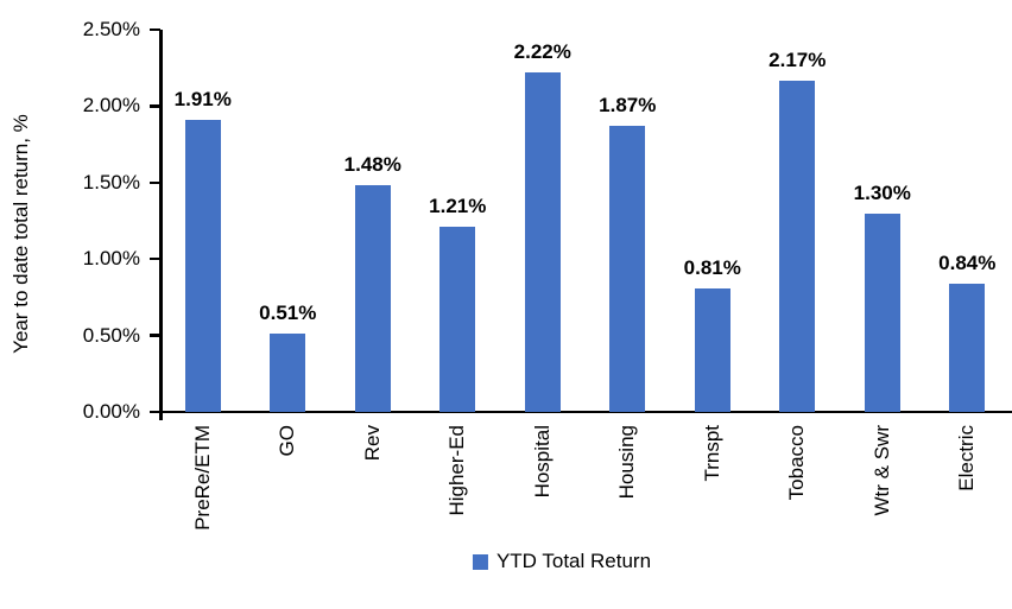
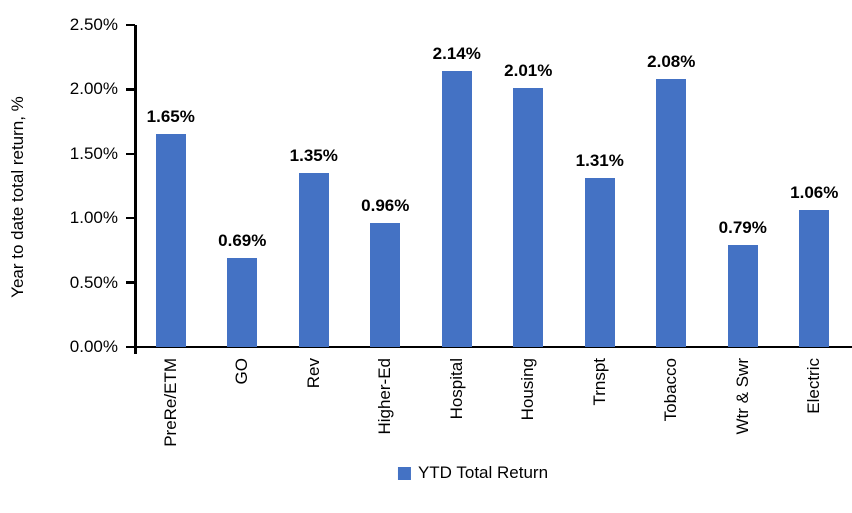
PreRe/ETM: 1.91% -> 1.65%
GO: 0.51% -> 0.69%
Rev: 1.48% -> 1.35%
Higher-Ed: 1.21% -> 0.96%
Hospital: 2.22% -> 2.14%
Housing: 1.87% -> 2.01%
Trnspt: 0.81% -> 1.31%
Tobacco: 2.17% -> 2.08%
Wtr & Swr: 1.30% -> 0.79%
Electric: 0.84% -> 1.06%
